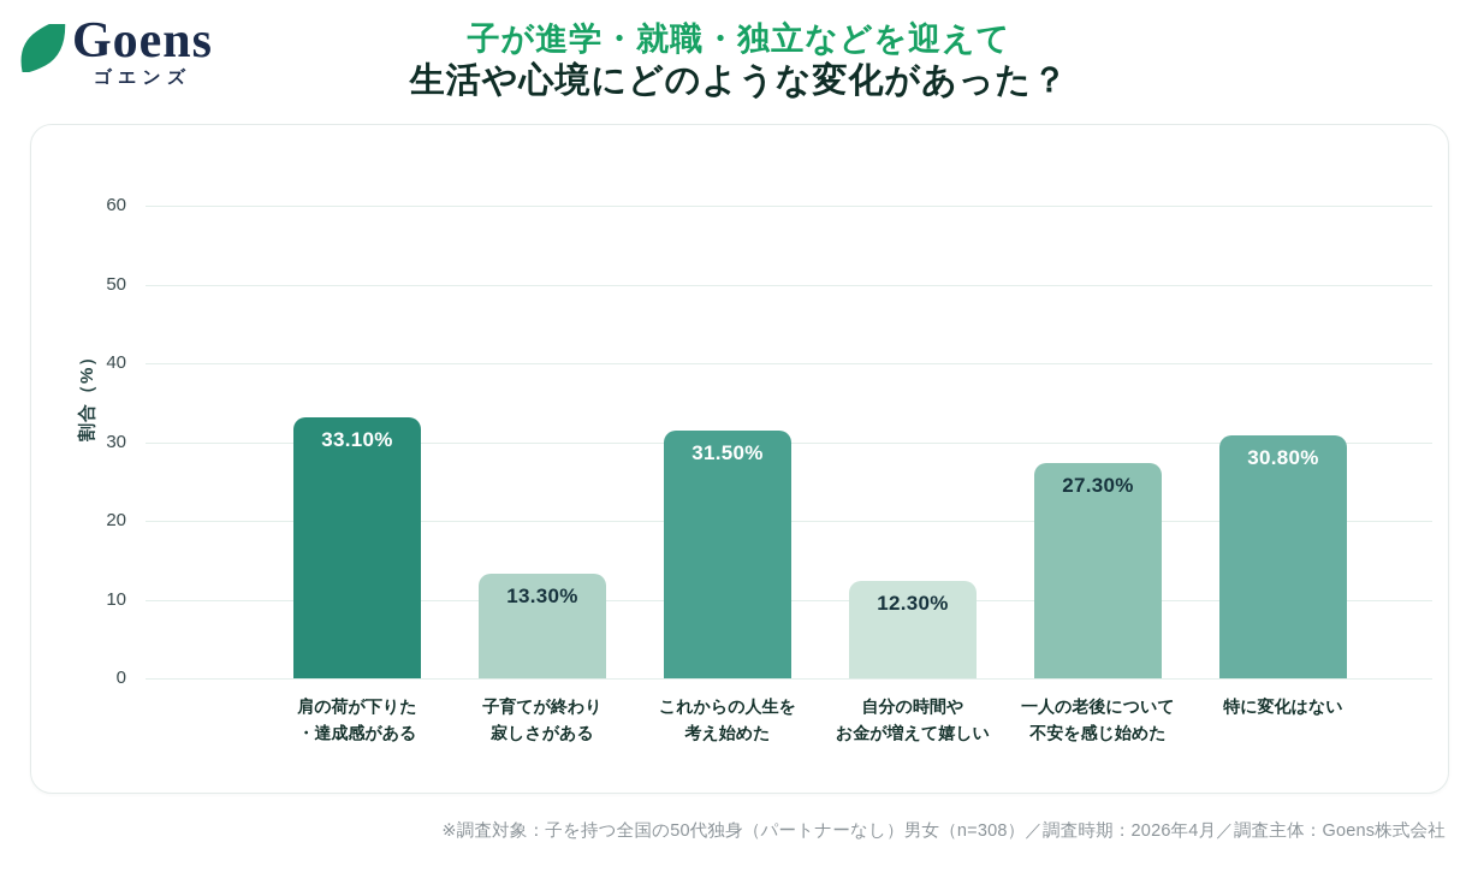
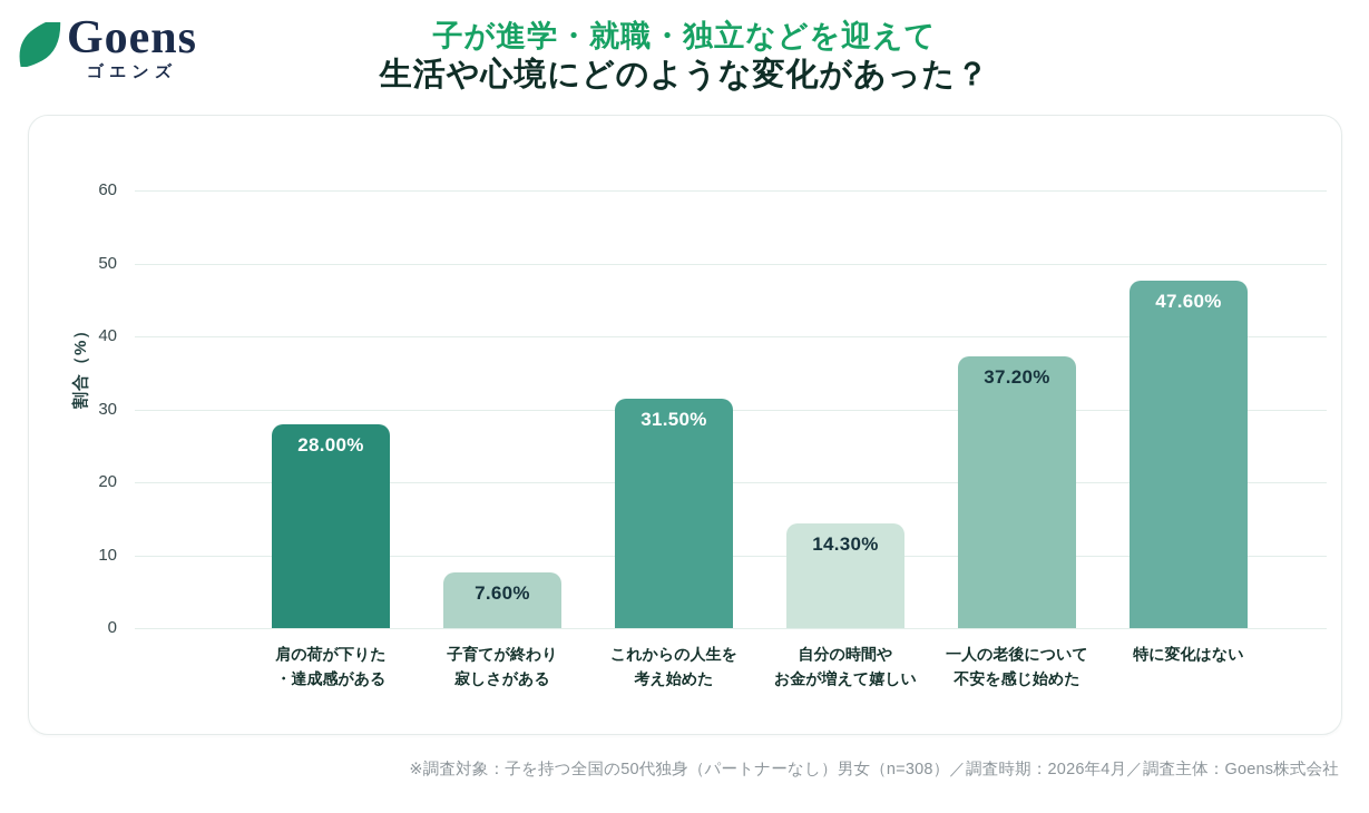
肩の荷が下りた ・達成感がある: 33.10% -> 28.00%
子育てが終わり 寂しさがある: 13.30% -> 7.60%
自分の時間や お金が増えて嬉しい: 12.30% -> 14.30%
一人の老後について 不安を感じ始めた: 27.30% -> 37.20%
特に変化はない: 30.80% -> 47.60%
